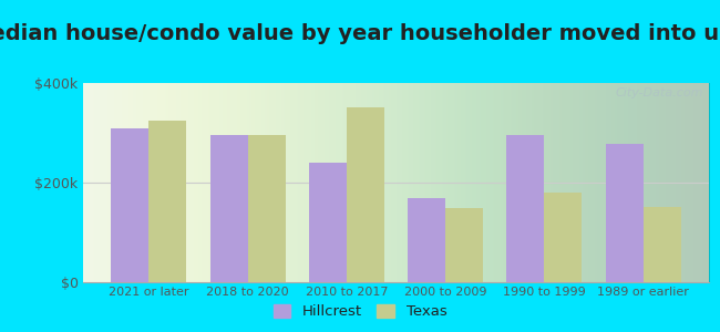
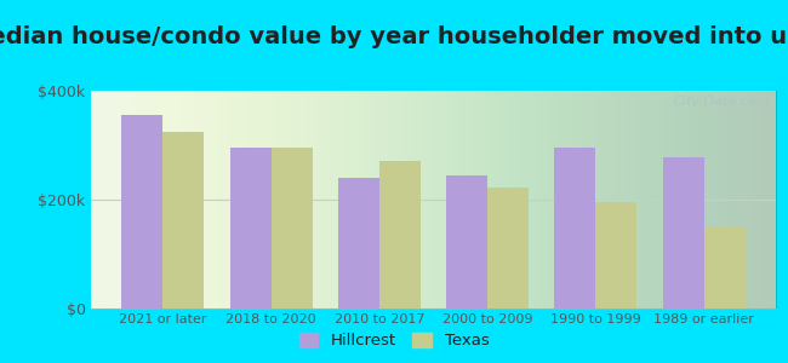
Hillcrest/2021 or later: $310k -> $355k
Texas/2010 to 2017: $350k -> $272k
Hillcrest/2000 to 2009: $170k -> $245k
Texas/2000 to 2009: $150k -> $222k
Texas/1990 to 1999: $180k -> $195k
